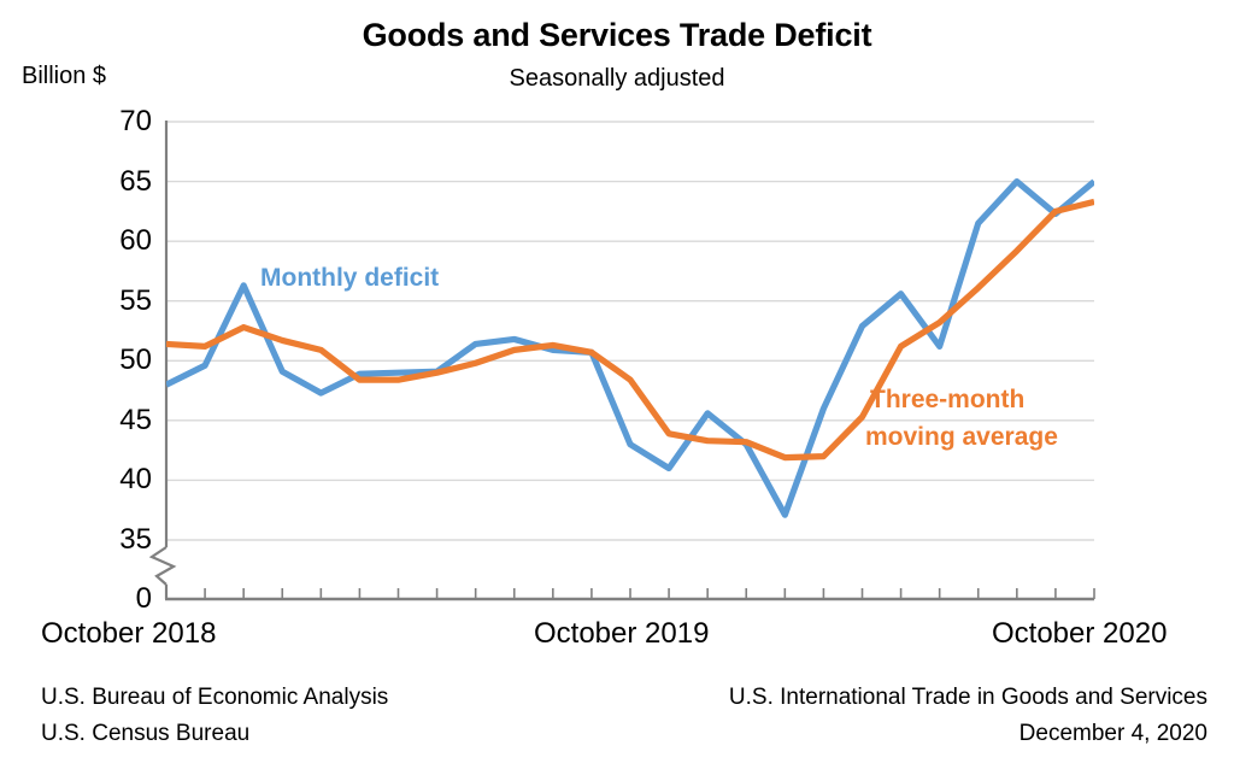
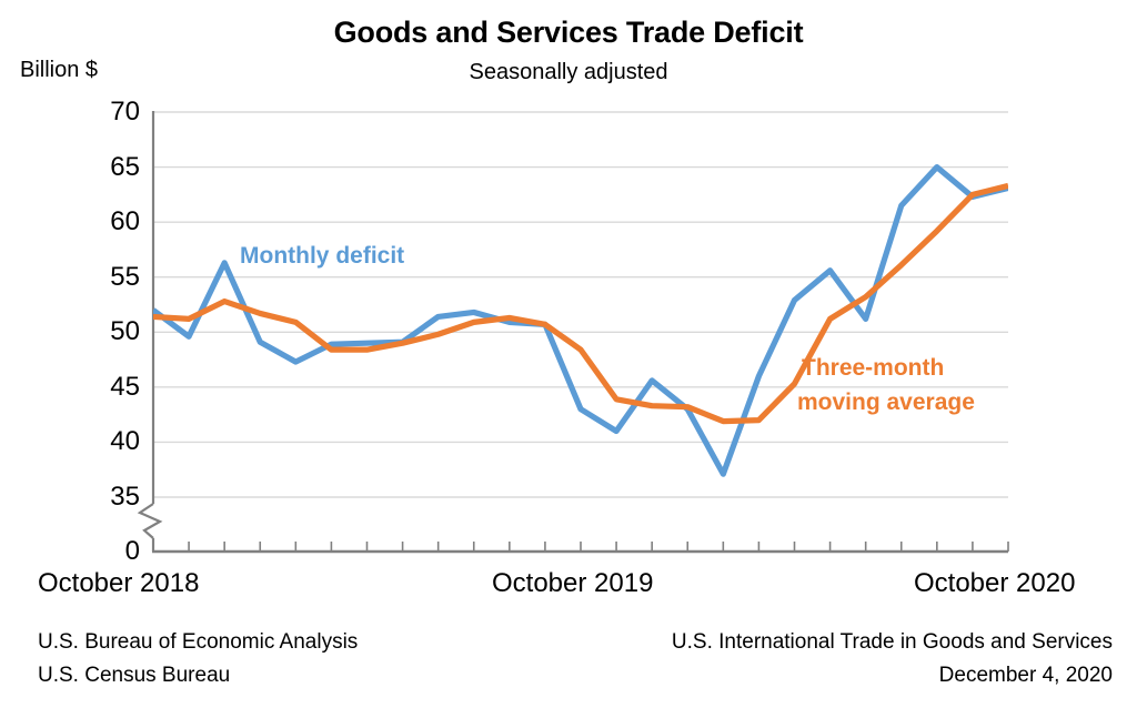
Monthly deficit/October 2018: 48 -> 52
Monthly deficit/October 2020: 65 -> 63
